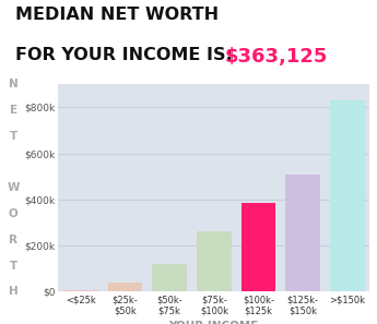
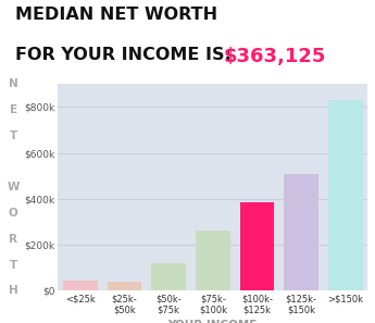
<$25k: $5k -> $45k
